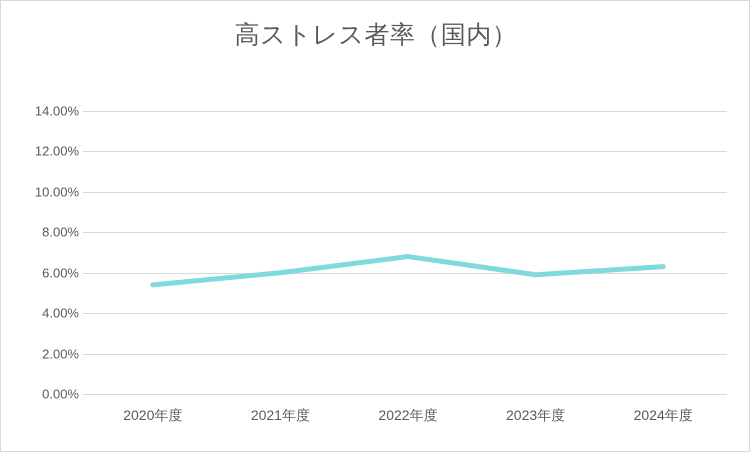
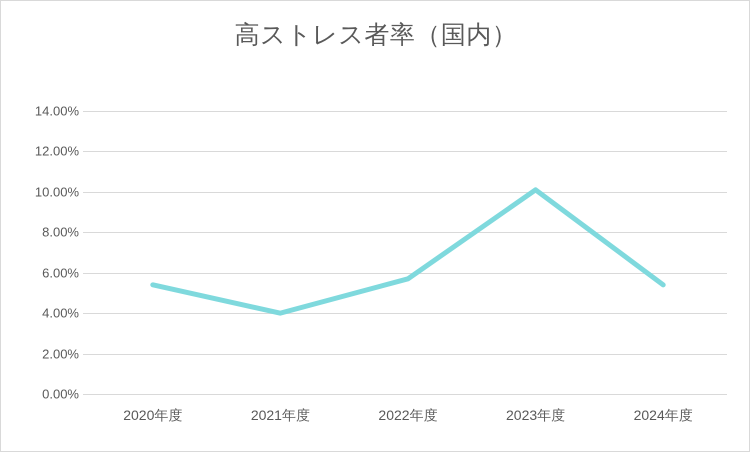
2021年度: 6.0% -> 4.0%
2022年度: 6.8% -> 5.7%
2023年度: 5.9% -> 10.1%
2024年度: 6.3% -> 5.4%
